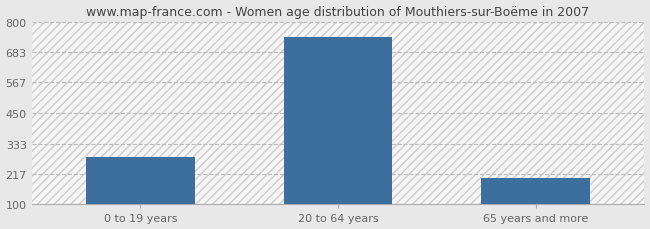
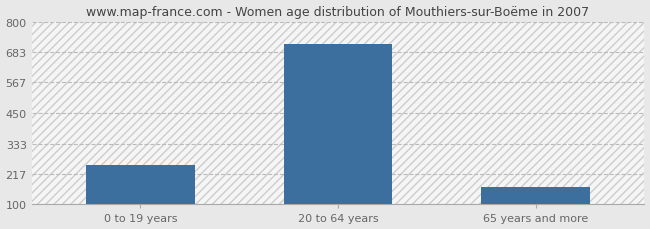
0 to 19 years: 280 -> 250
20 to 64 years: 742 -> 715
65 years and more: 200 -> 165
